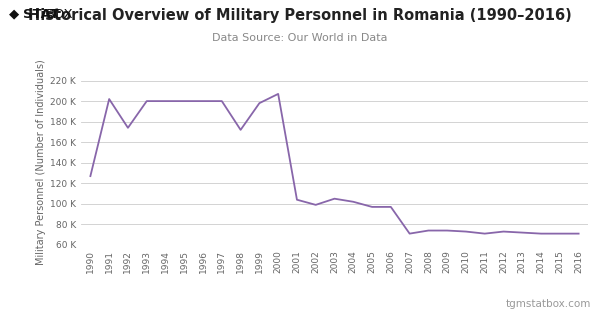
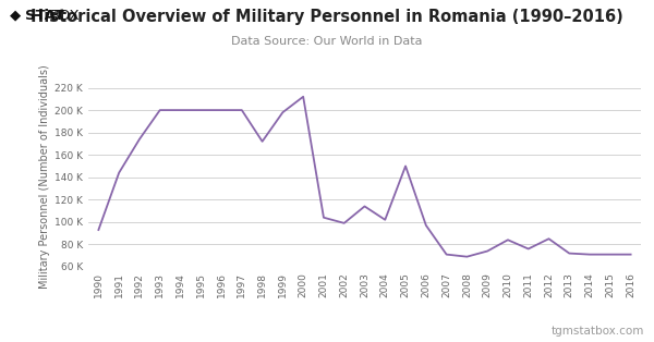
1990: 127 K -> 93 K
1991: 202 K -> 144 K
2000: 207 K -> 212 K
2003: 105 K -> 114 K
2005: 97 K -> 150 K
2008: 74 K -> 69 K
2010: 73 K -> 84 K
2011: 71 K -> 76 K
2012: 73 K -> 85 K
